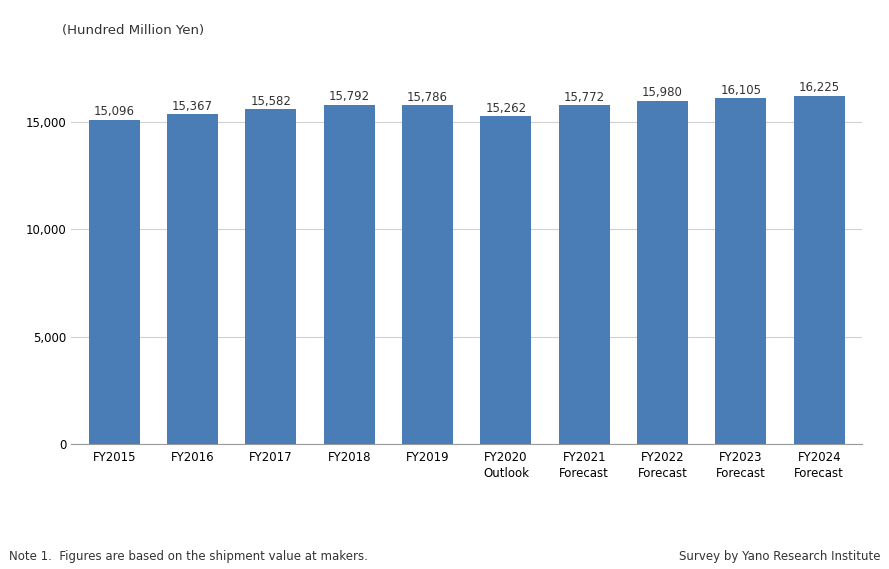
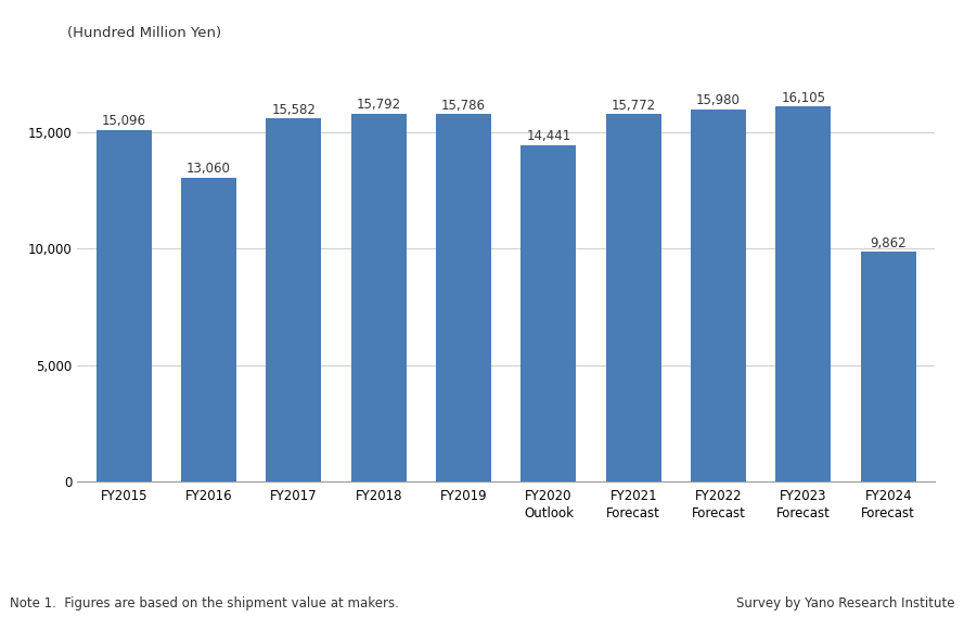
FY2016: 15,367 -> 13,060
FY2020 Outlook: 15,262 -> 14,441
FY2024 Forecast: 16,225 -> 9,862
